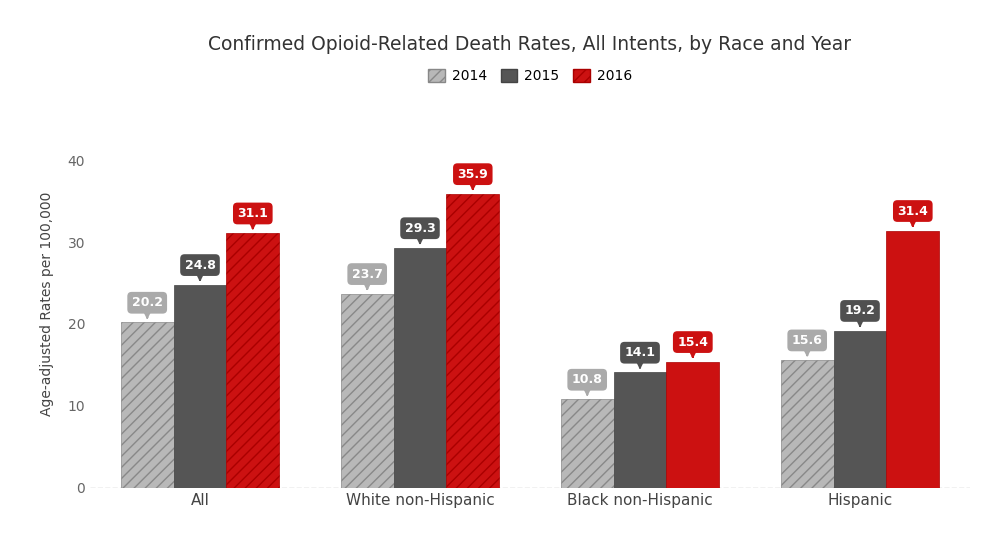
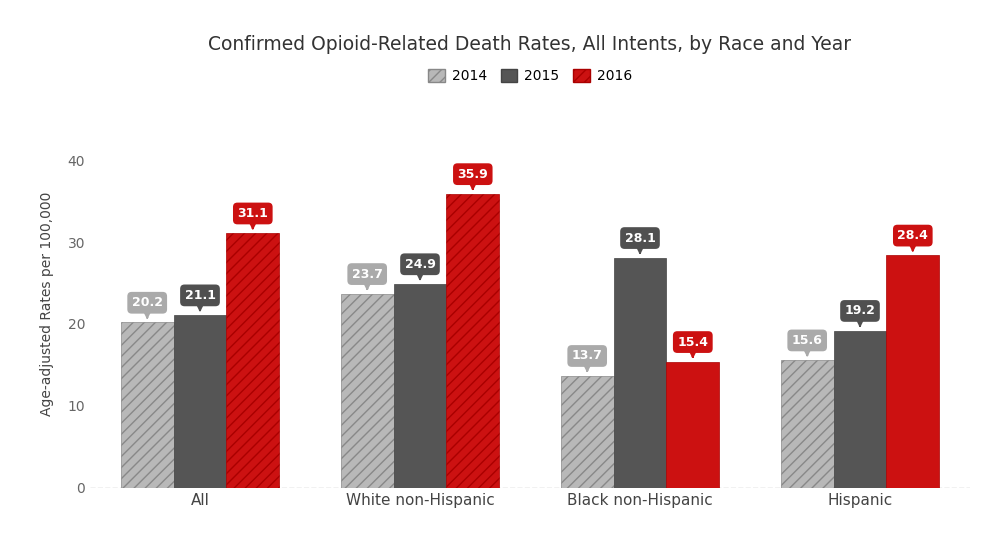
2015/All: 24.8 -> 21.1
2015/White non-Hispanic: 29.3 -> 24.9
2014/Black non-Hispanic: 10.8 -> 13.7
2015/Black non-Hispanic: 14.1 -> 28.1
2016/Hispanic: 31.4 -> 28.4
